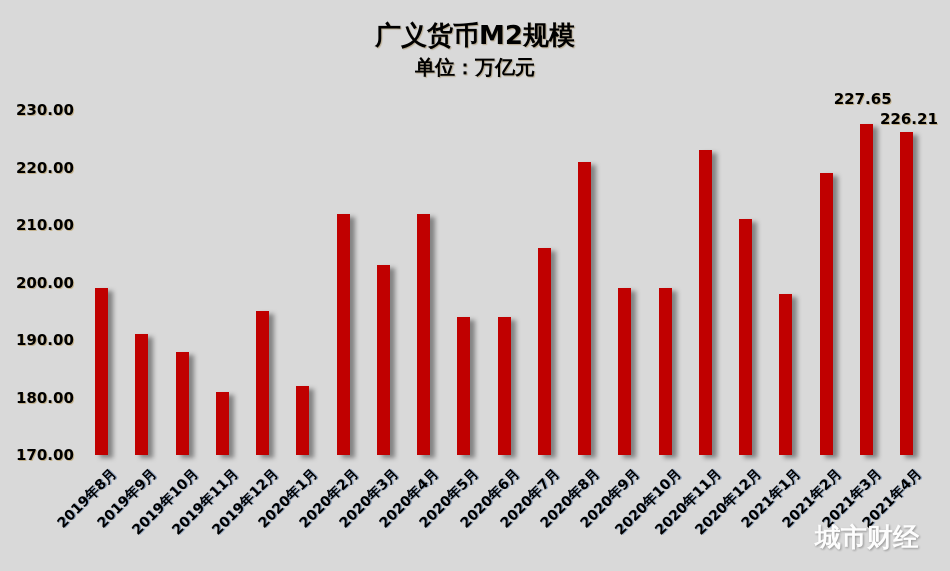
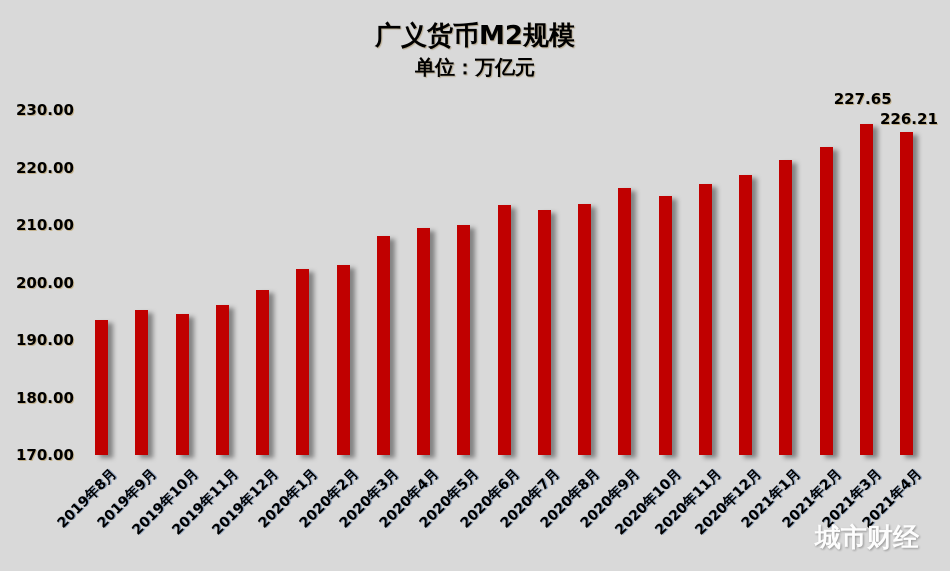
2019年8月: 199 -> 194
2019年9月: 191 -> 195
2019年10月: 188 -> 194
2019年11月: 181 -> 196
2019年12月: 195 -> 199
2020年1月: 182 -> 202
2020年2月: 212 -> 203
2020年3月: 203 -> 208
2020年4月: 212 -> 209
2020年5月: 194 -> 210
2020年6月: 194 -> 214
2020年7月: 206 -> 213
2020年8月: 221 -> 214
2020年9月: 199 -> 216
2020年10月: 199 -> 215
2020年11月: 223 -> 217
2020年12月: 211 -> 219
2021年1月: 198 -> 221
2021年2月: 219 -> 224
